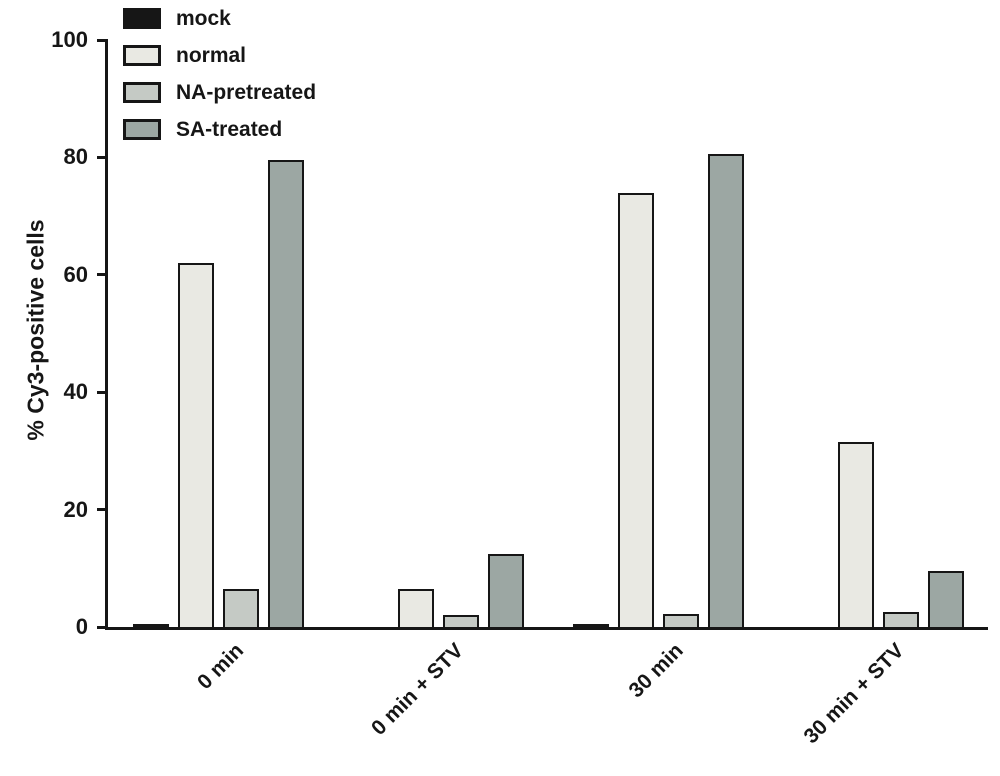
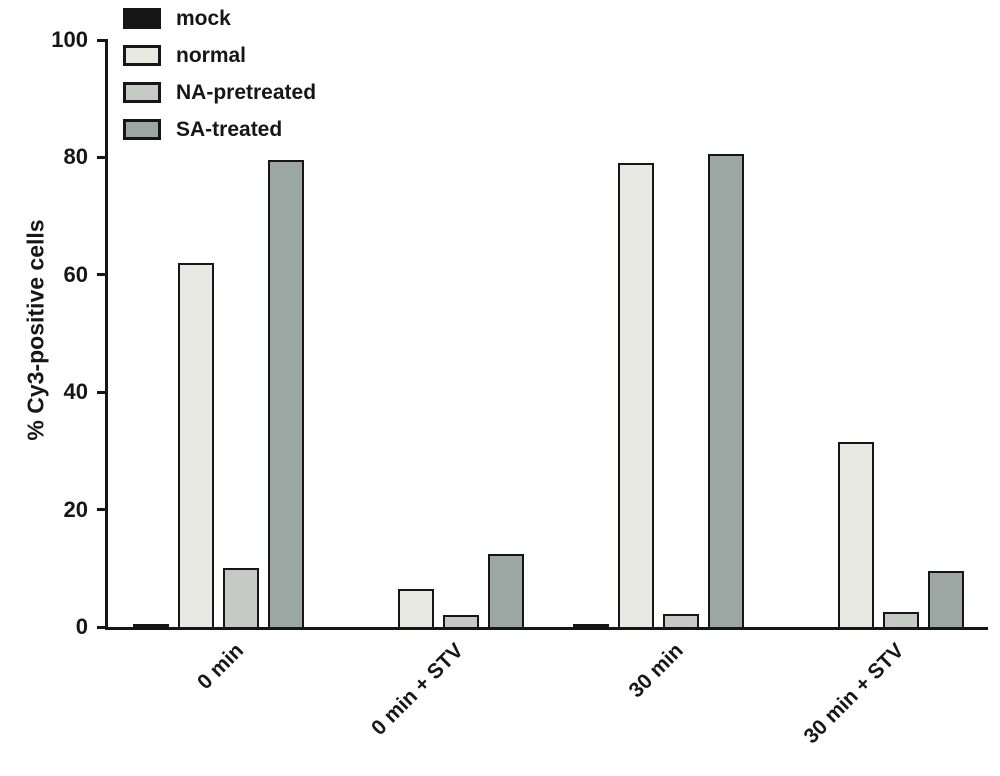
NA-pretreated/0 min: 6 -> 10
normal/30 min: 74 -> 79
